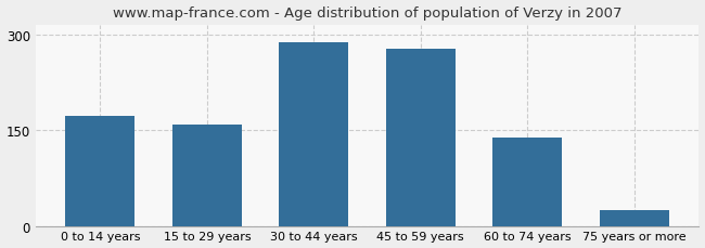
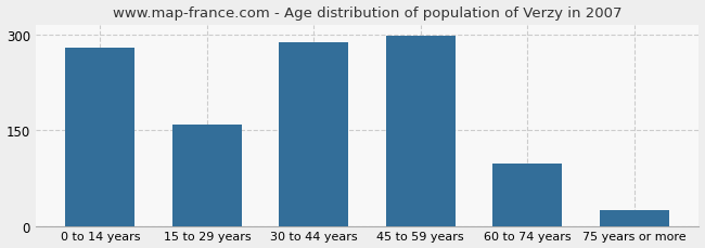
0 to 14 years: 172 -> 280
45 to 59 years: 278 -> 298
60 to 74 years: 138 -> 98
